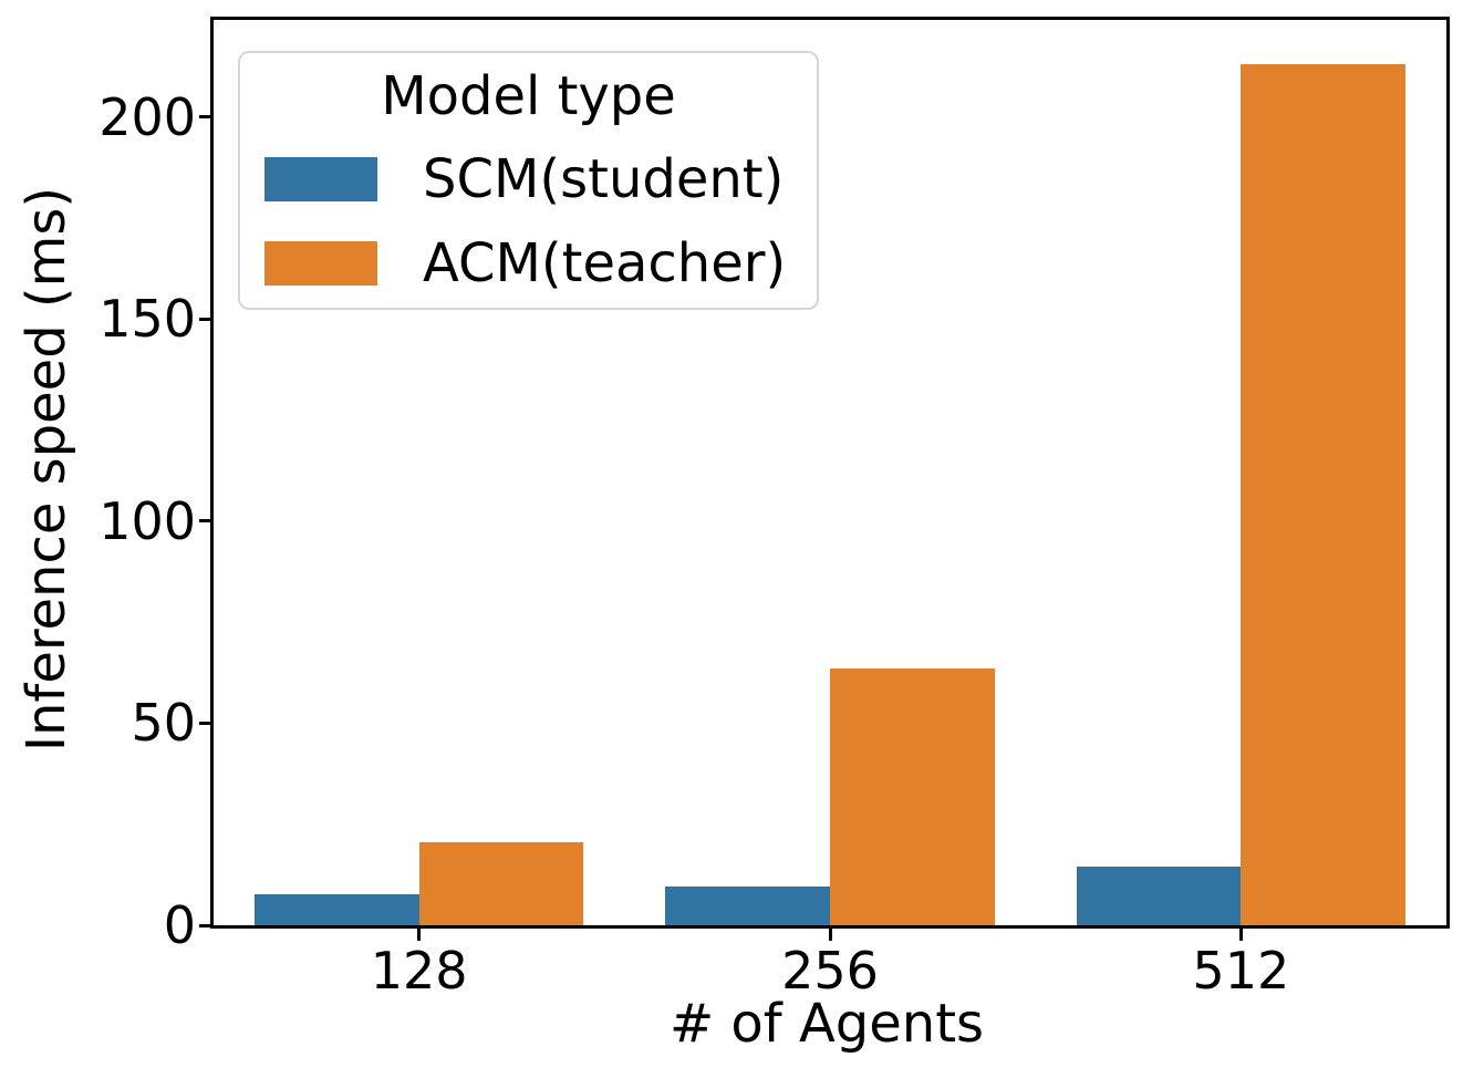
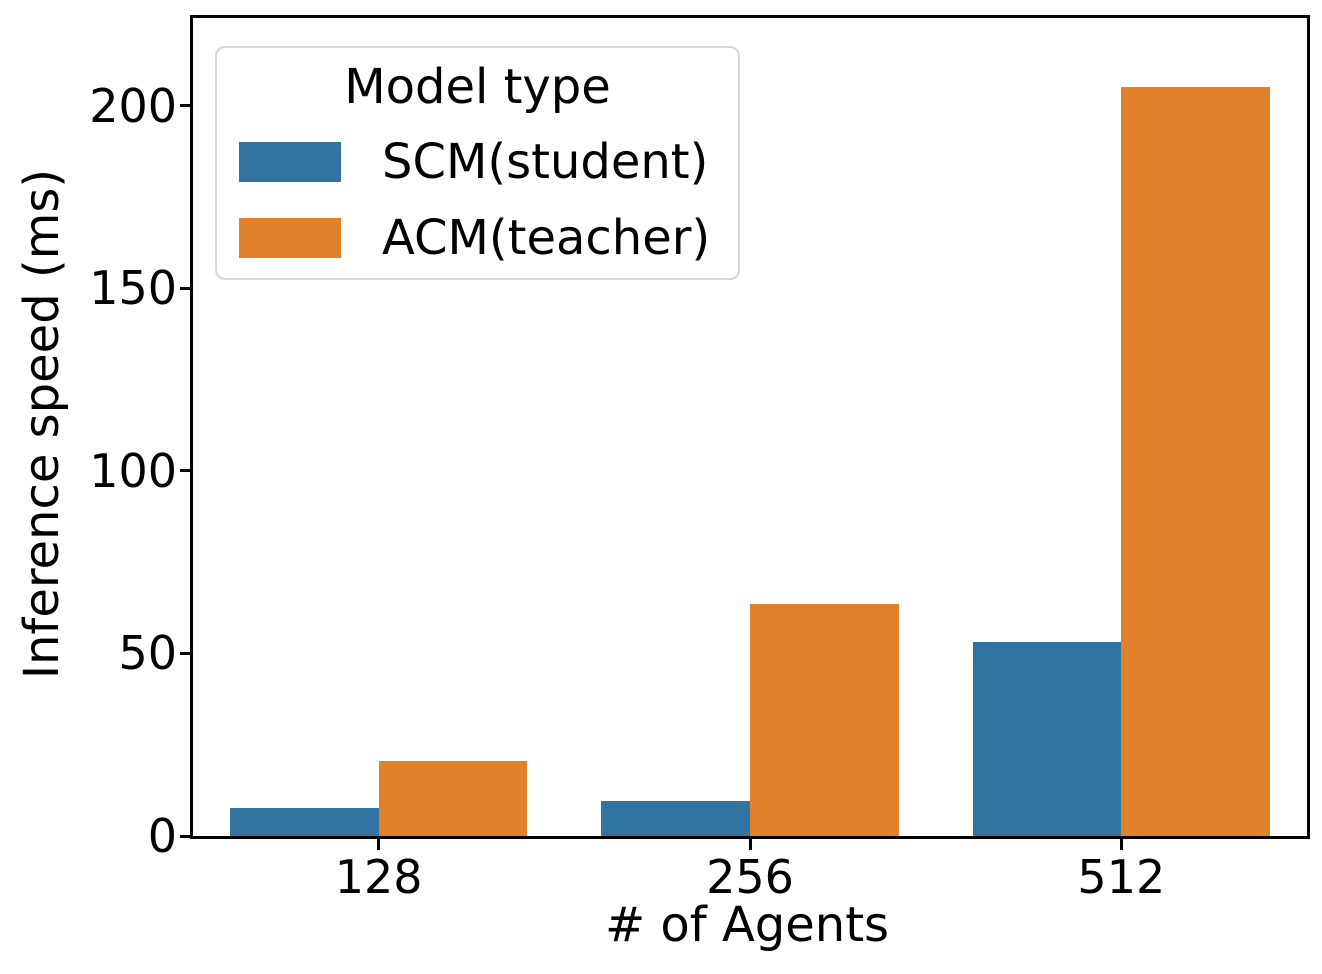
SCM(student)/512: 14 -> 53
ACM(teacher)/512: 213 -> 205
